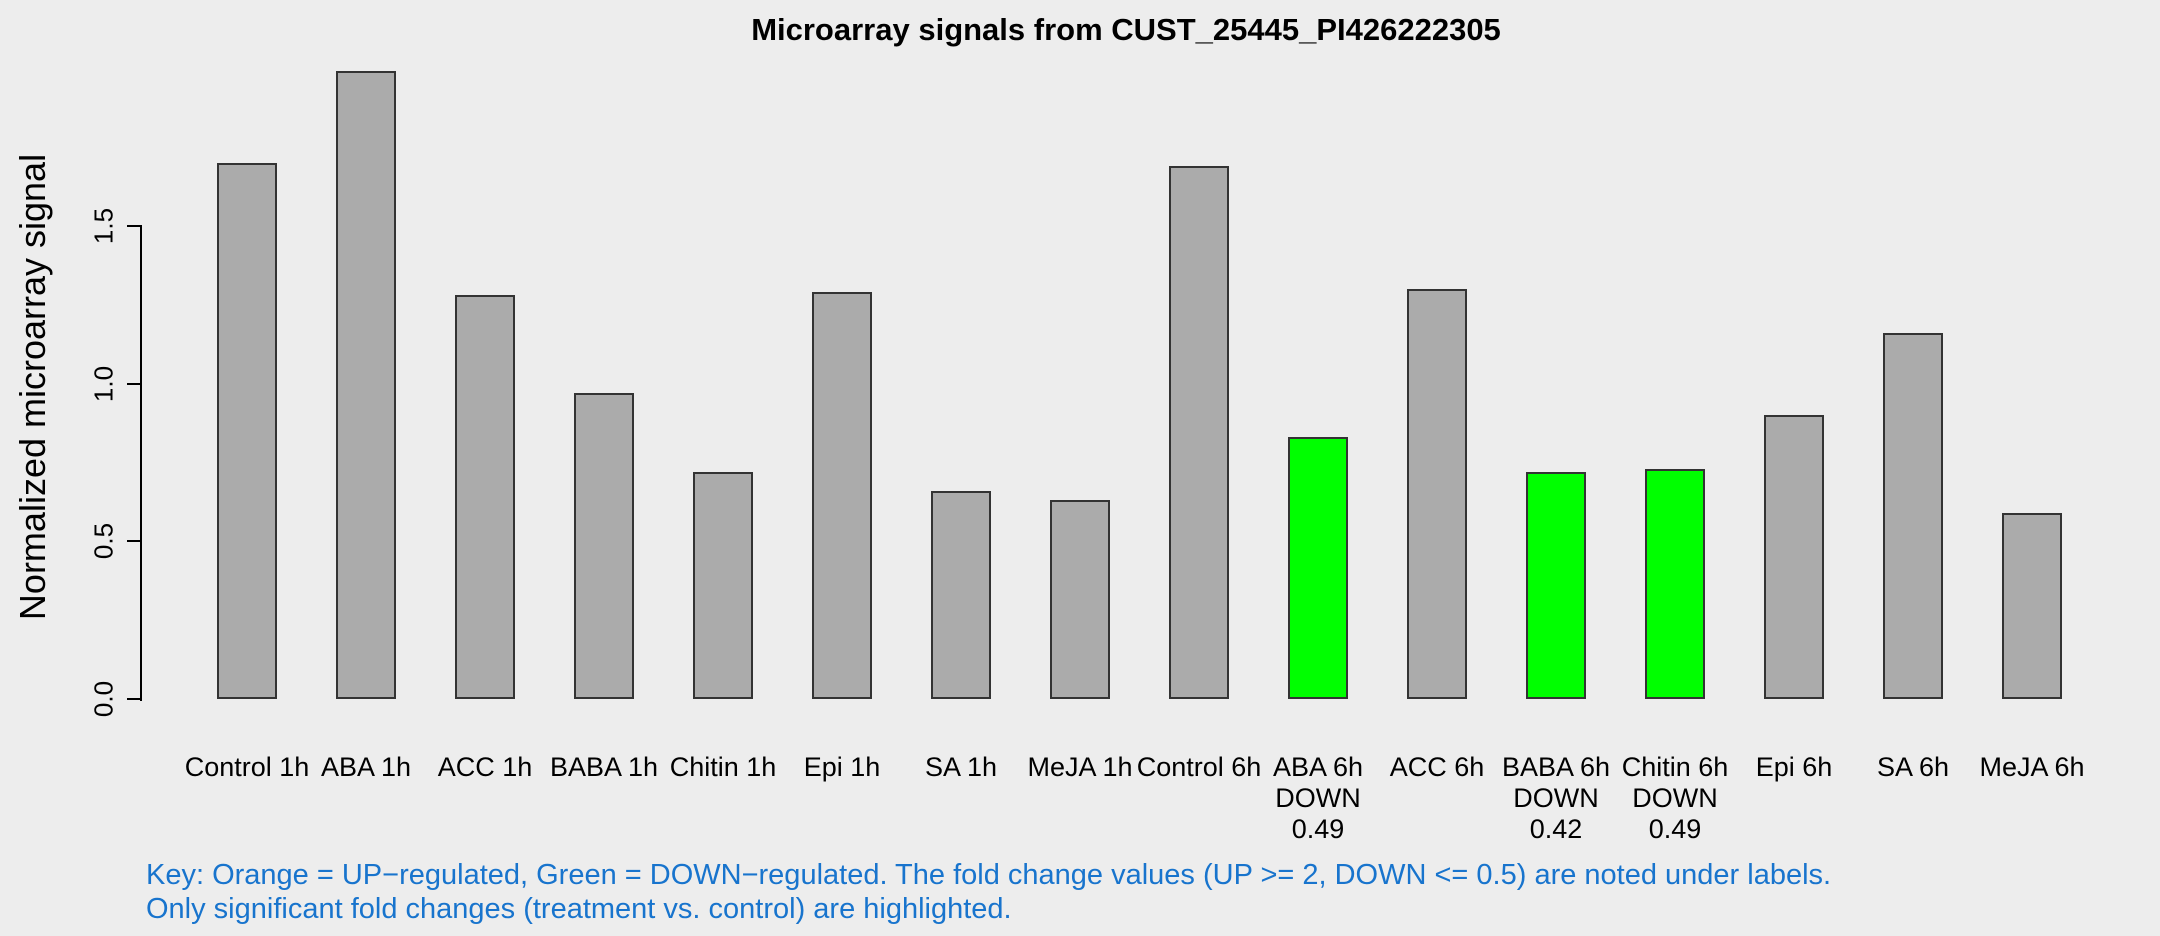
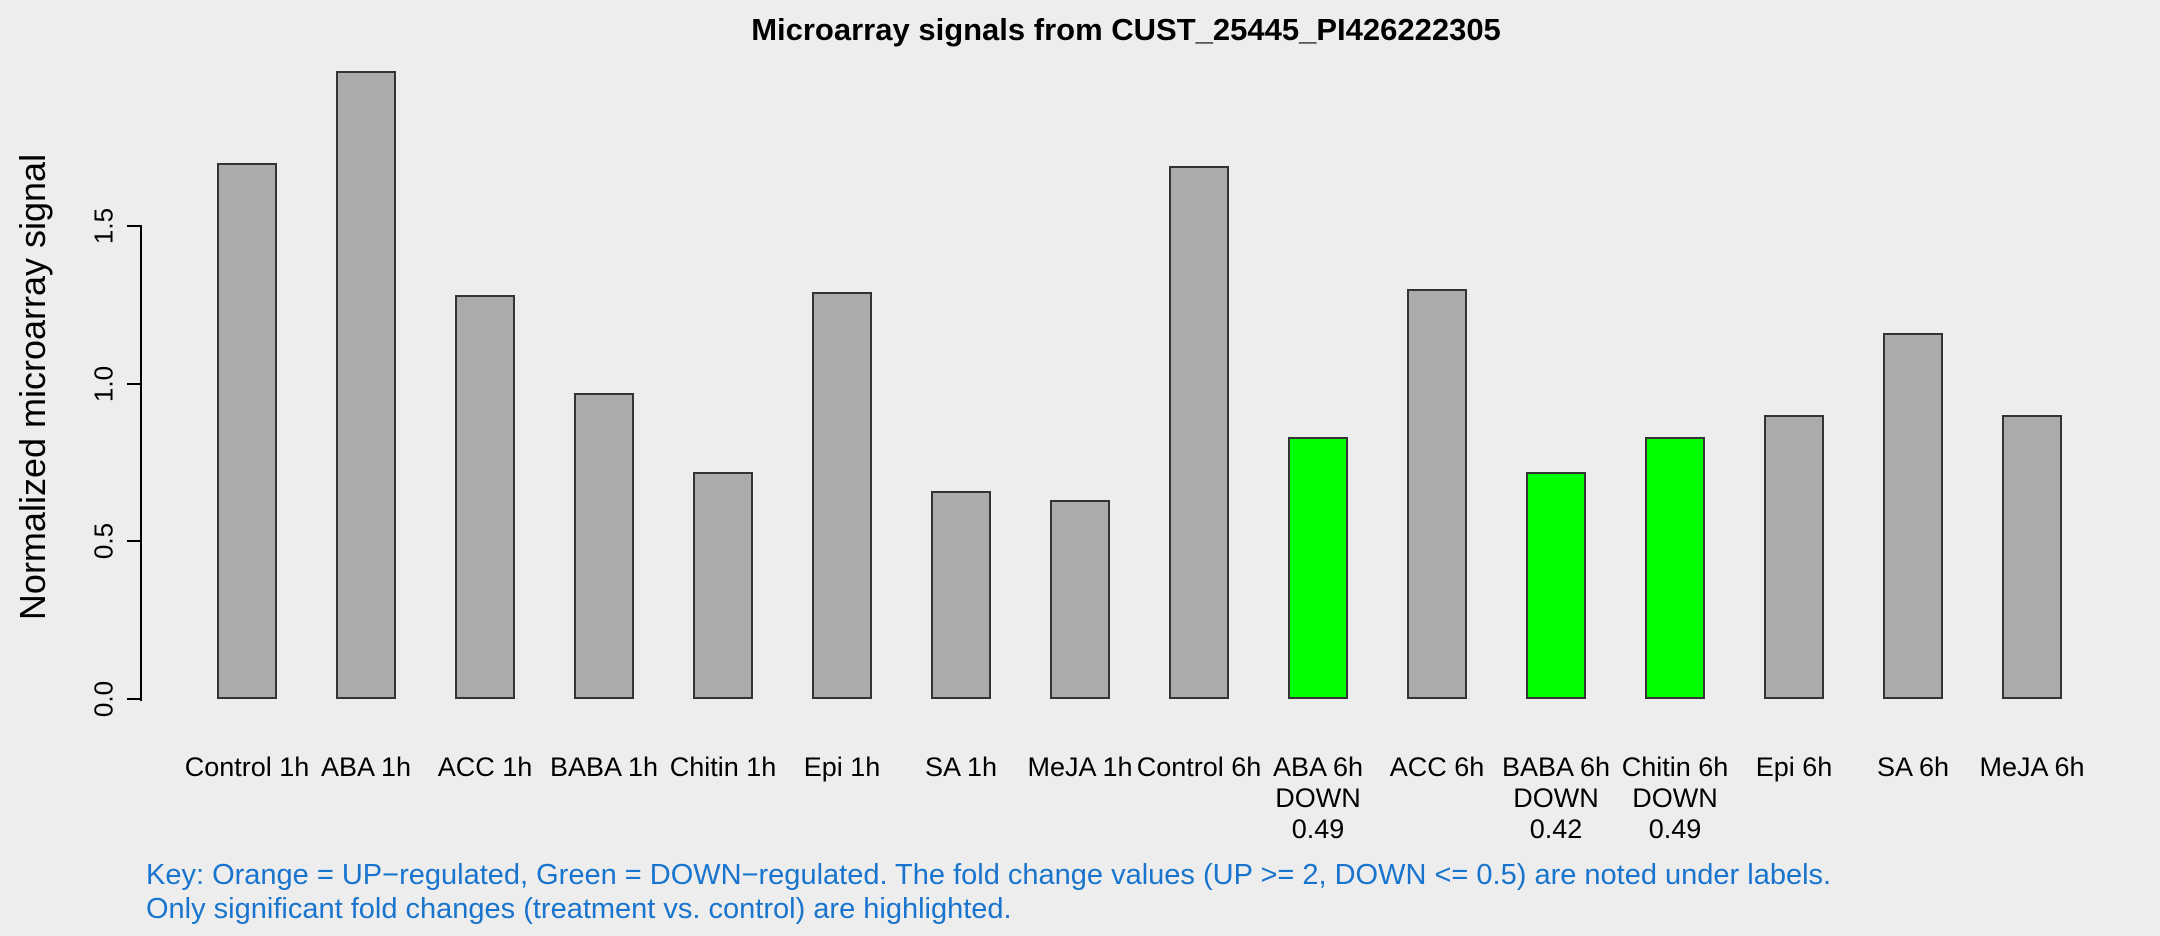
Chitin 6h: 0.73 -> 0.83
MeJA 6h: 0.59 -> 0.90
